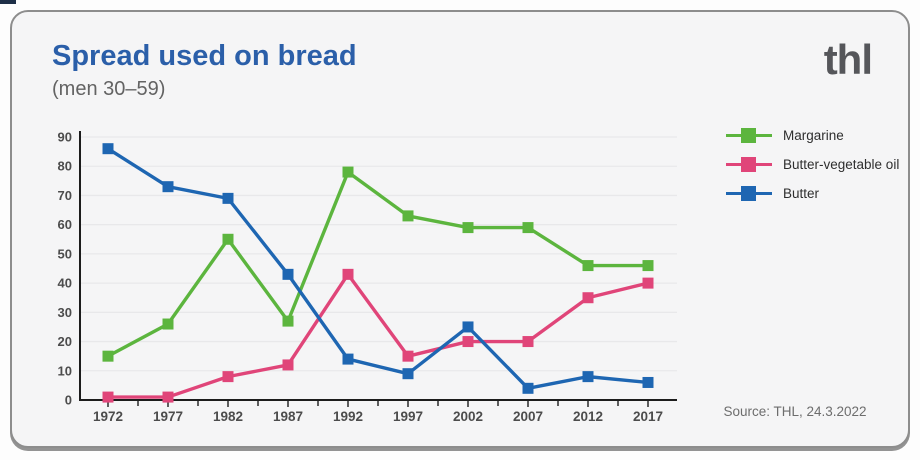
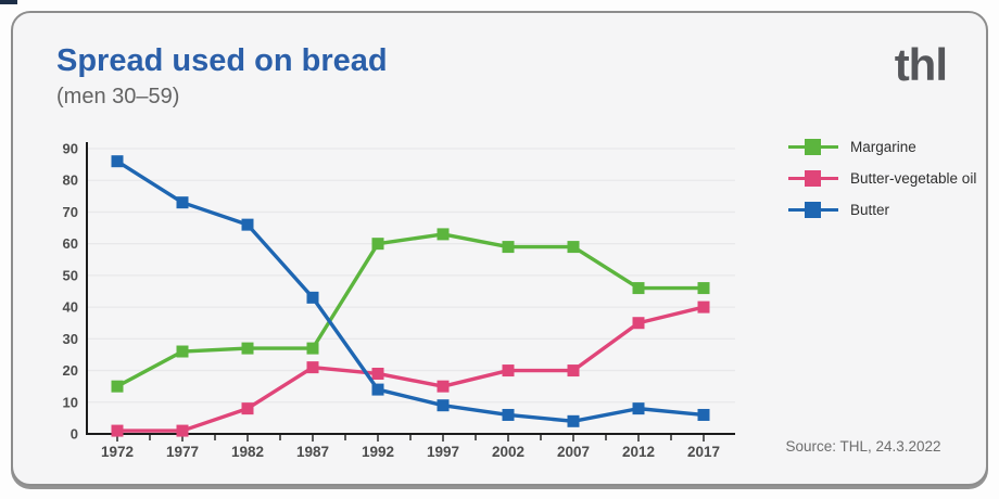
Margarine/1982: 55 -> 27
Butter/1982: 69 -> 66
Butter-vegetable oil/1987: 12 -> 21
Margarine/1992: 78 -> 60
Butter-vegetable oil/1992: 43 -> 19
Butter/2002: 25 -> 6
